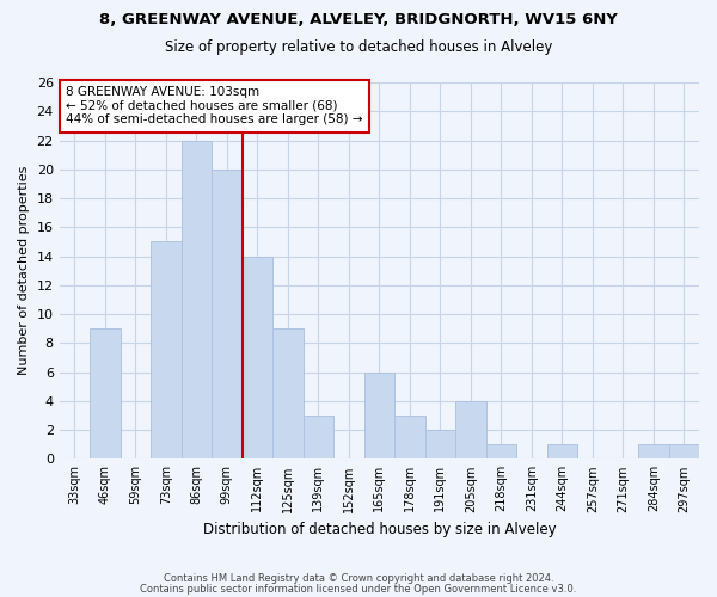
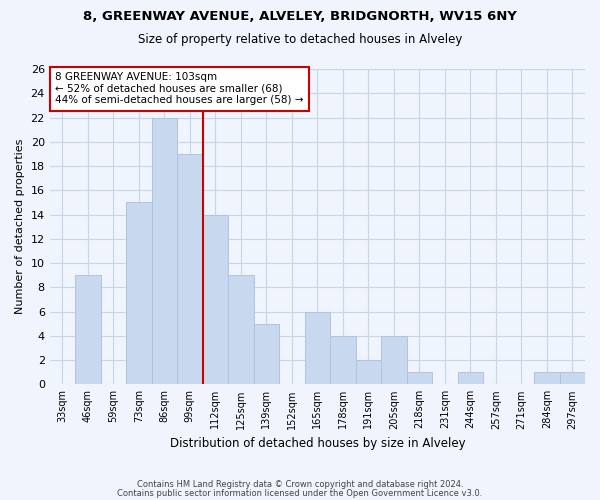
99sqm: 20 -> 19
139sqm: 3 -> 5
178sqm: 3 -> 4
